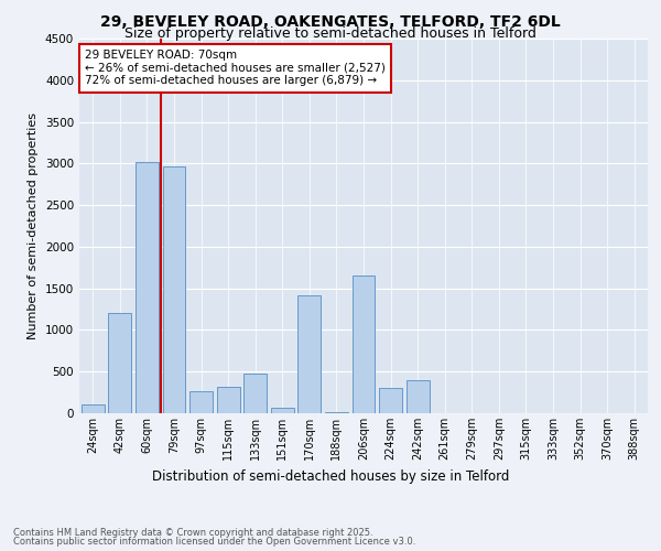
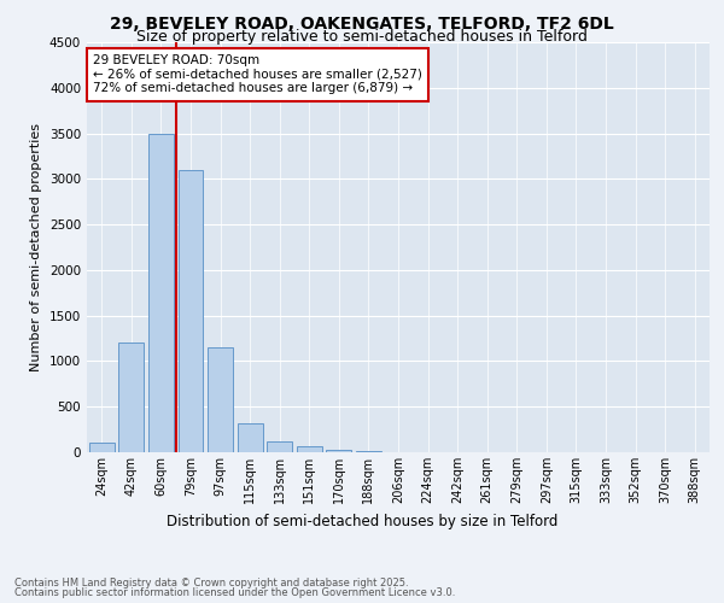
60sqm: 3020 -> 3500
79sqm: 2960 -> 3100
97sqm: 260 -> 1150
133sqm: 480 -> 120
170sqm: 1420 -> 30
206sqm: 1660 -> 0
224sqm: 300 -> 0
242sqm: 400 -> 0
